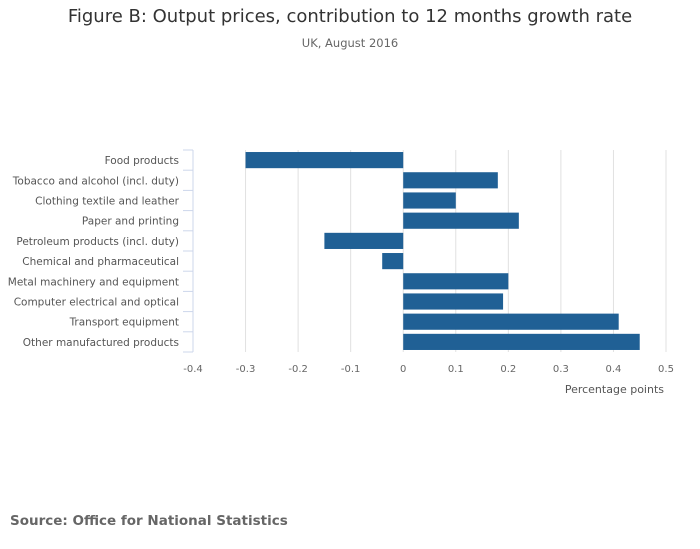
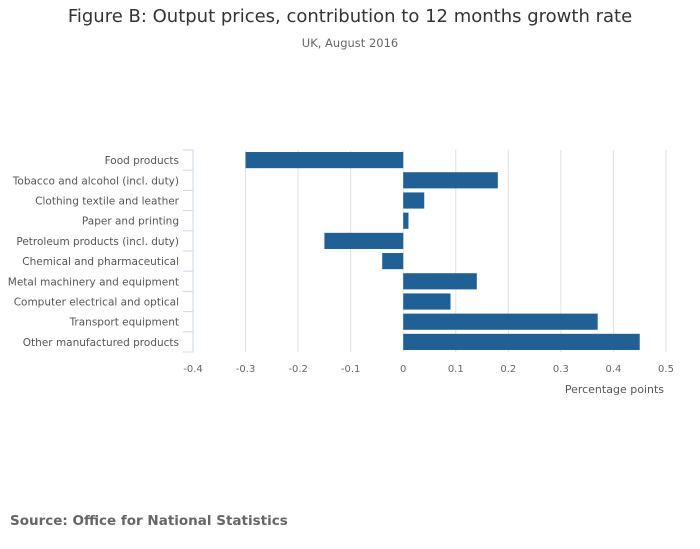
Clothing textile and leather: 0.10 -> 0.04
Paper and printing: 0.22 -> 0.01
Metal machinery and equipment: 0.20 -> 0.14
Computer electrical and optical: 0.19 -> 0.09
Transport equipment: 0.41 -> 0.37
